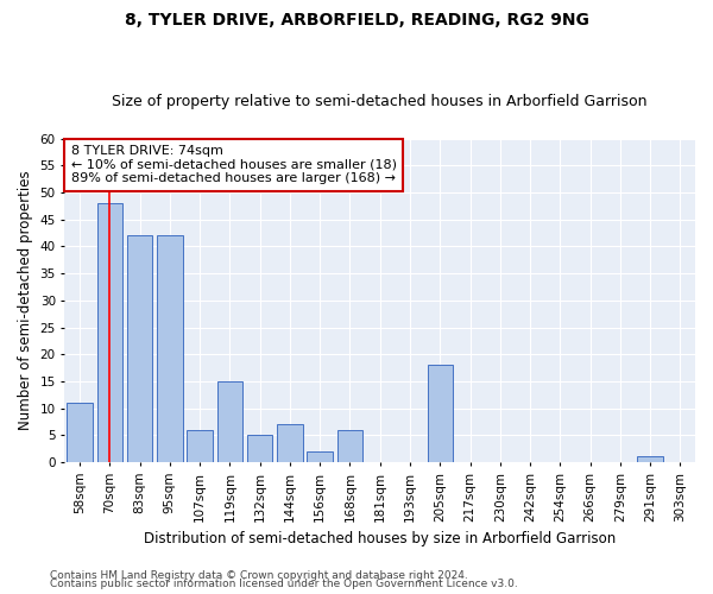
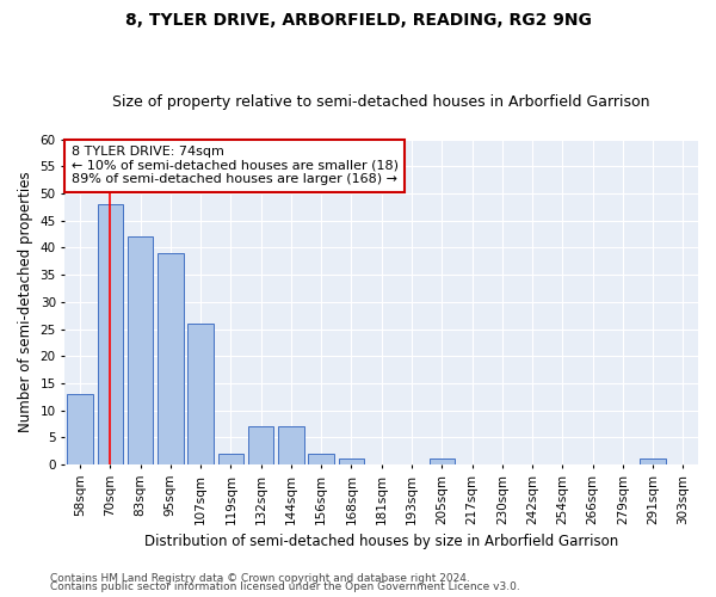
58sqm: 11 -> 13
95sqm: 42 -> 39
107sqm: 6 -> 26
119sqm: 15 -> 2
132sqm: 5 -> 7
168sqm: 6 -> 1
205sqm: 18 -> 1
